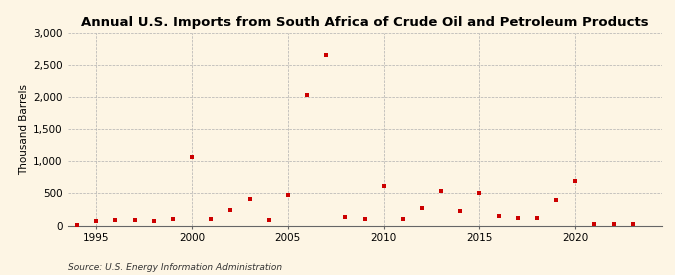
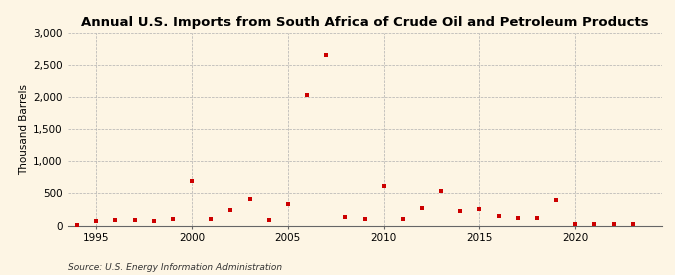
2000: 1,060 -> 690
2005: 480 -> 330
2015: 500 -> 250
2020: 700 -> 20
